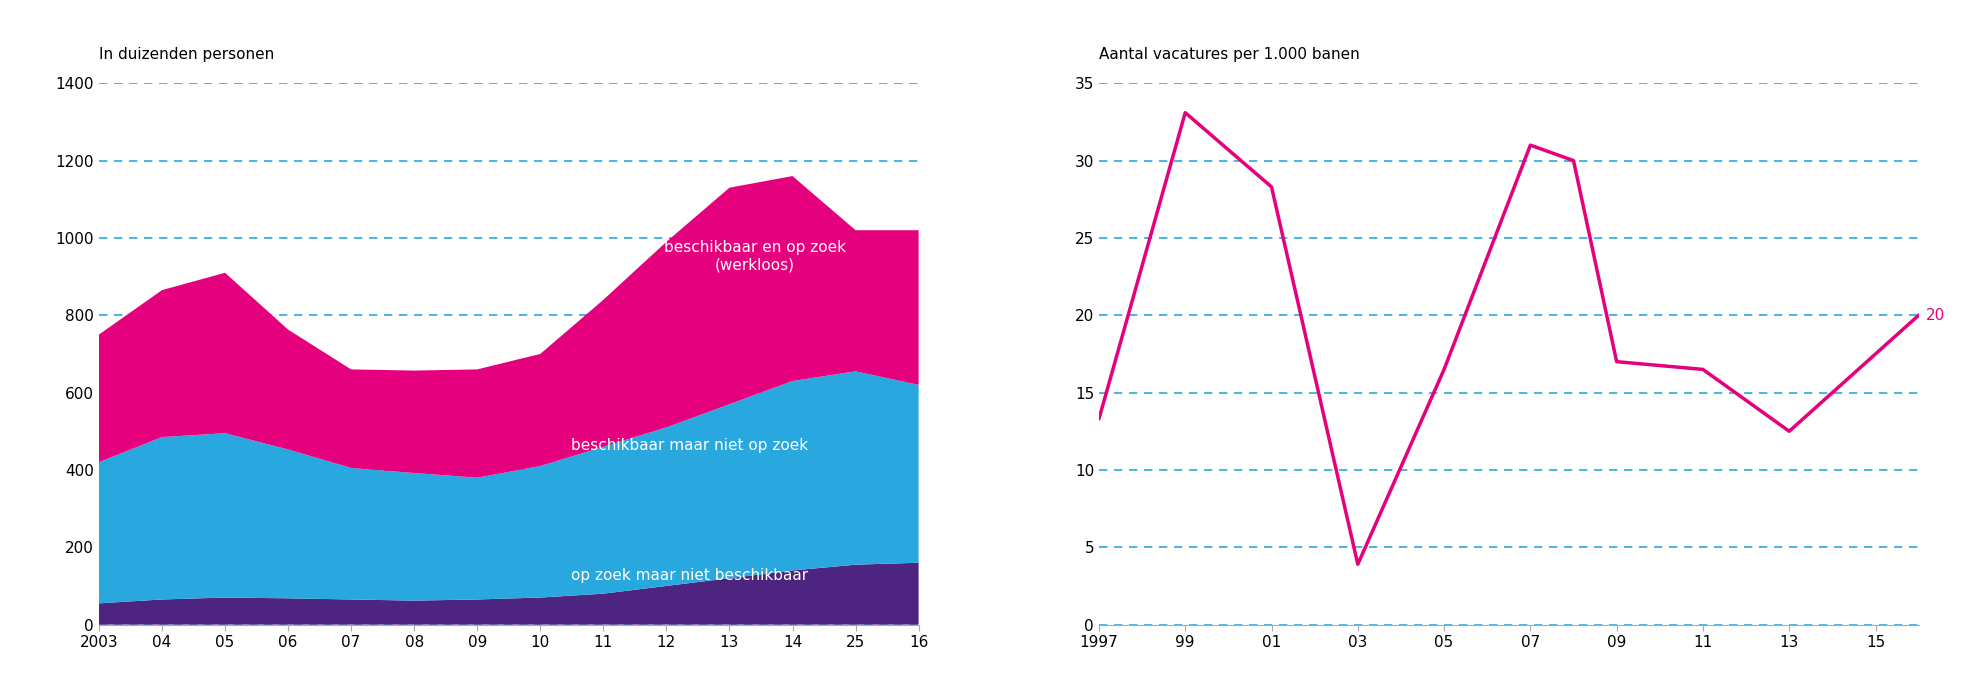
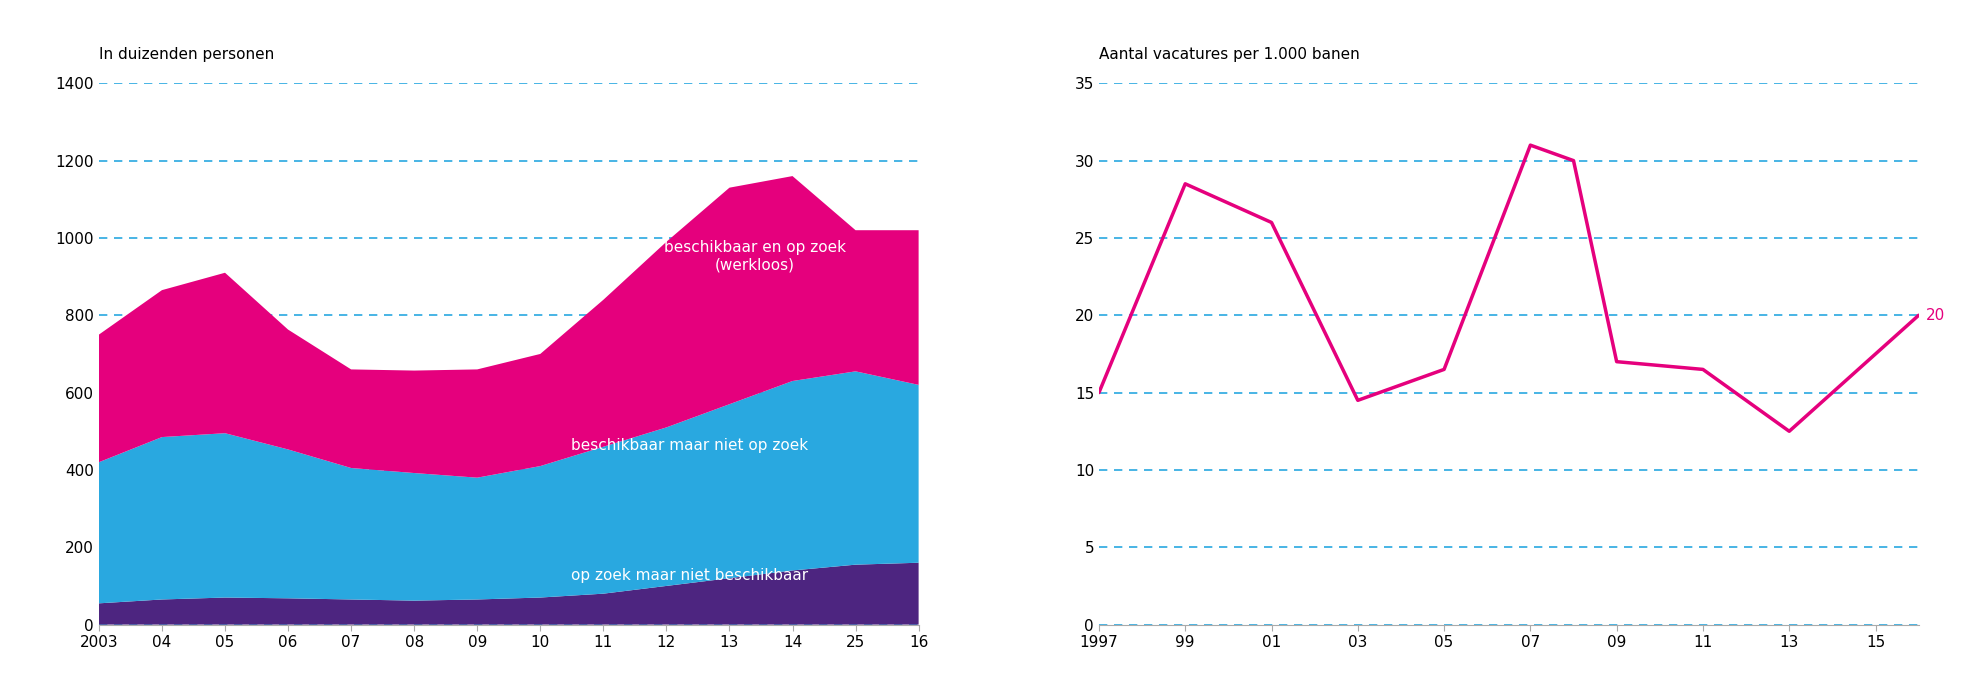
1997: 13.3 -> 15.0
99: 33.1 -> 28.5
01: 28.3 -> 26.0
03: 3.9 -> 14.5
